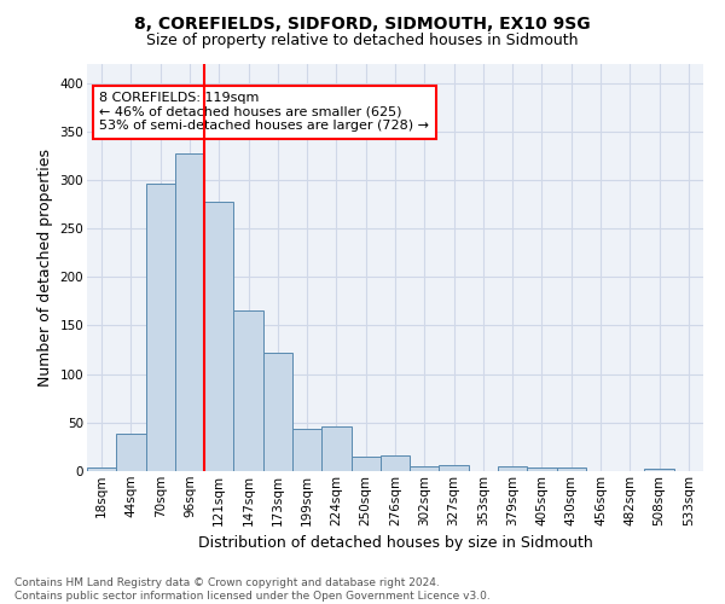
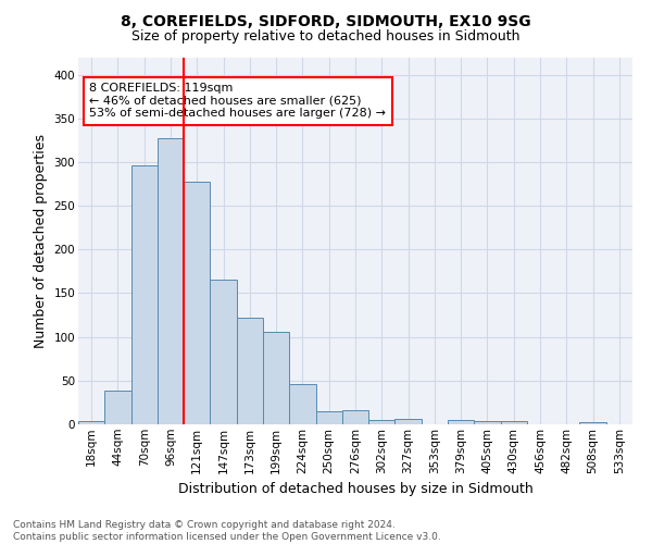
199sqm: 43 -> 106
